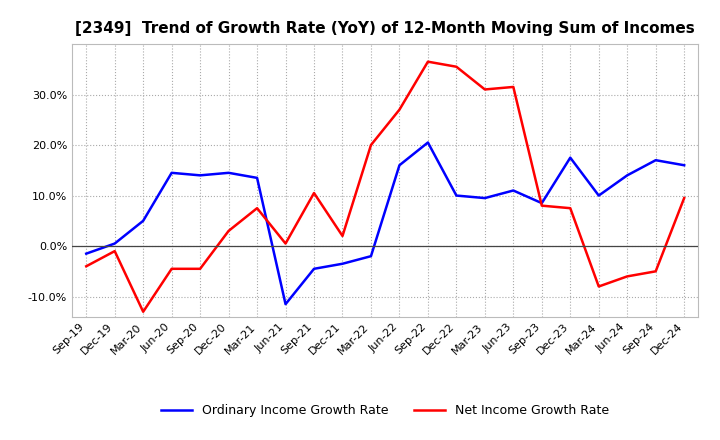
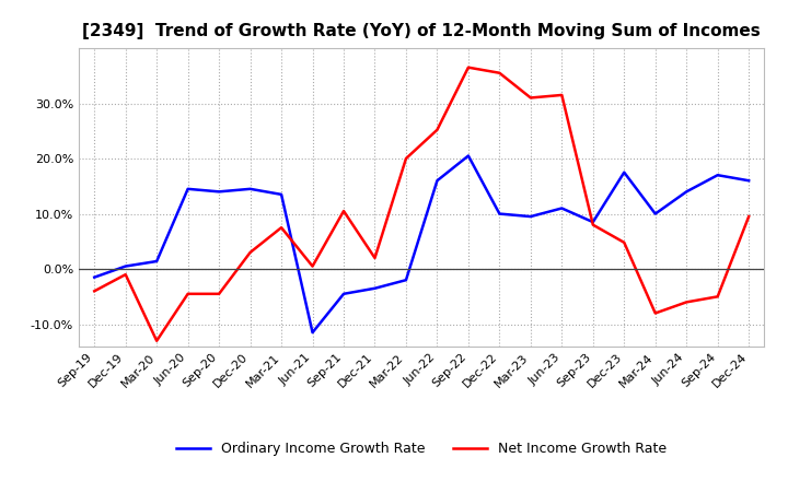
Ordinary Income Growth Rate/Mar-20: 5.0% -> 1.4%
Net Income Growth Rate/Jun-22: 27.0% -> 25.2%
Net Income Growth Rate/Dec-23: 7.5% -> 4.8%
